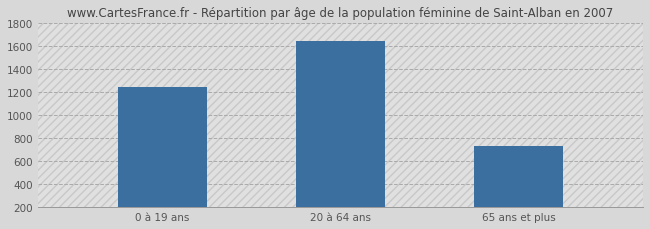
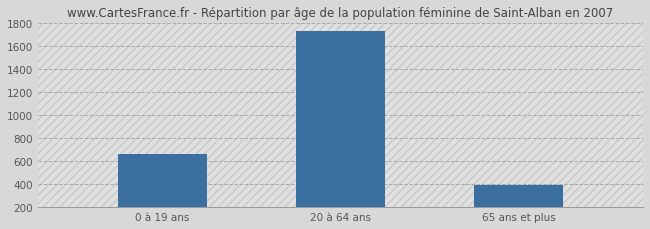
0 à 19 ans: 1240 -> 660
20 à 64 ans: 1640 -> 1730
65 ans et plus: 730 -> 390
